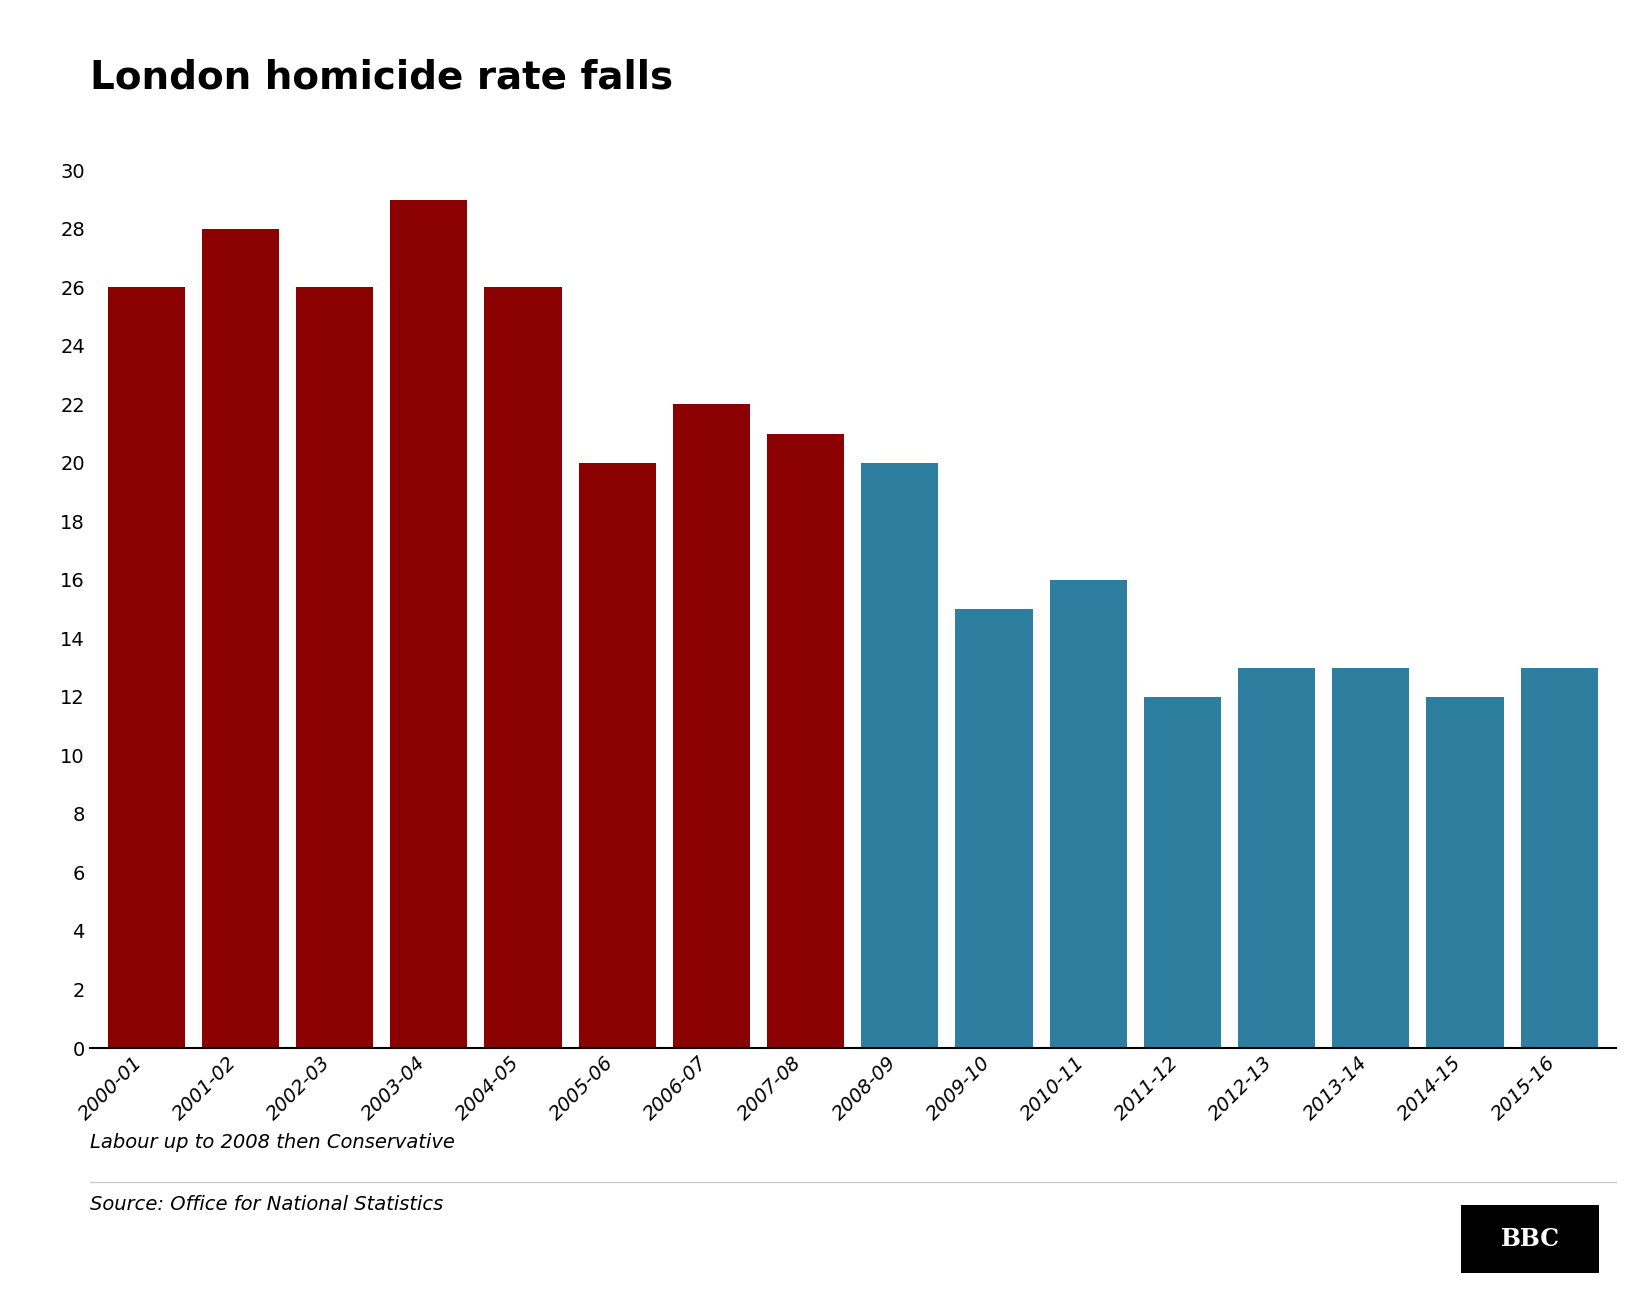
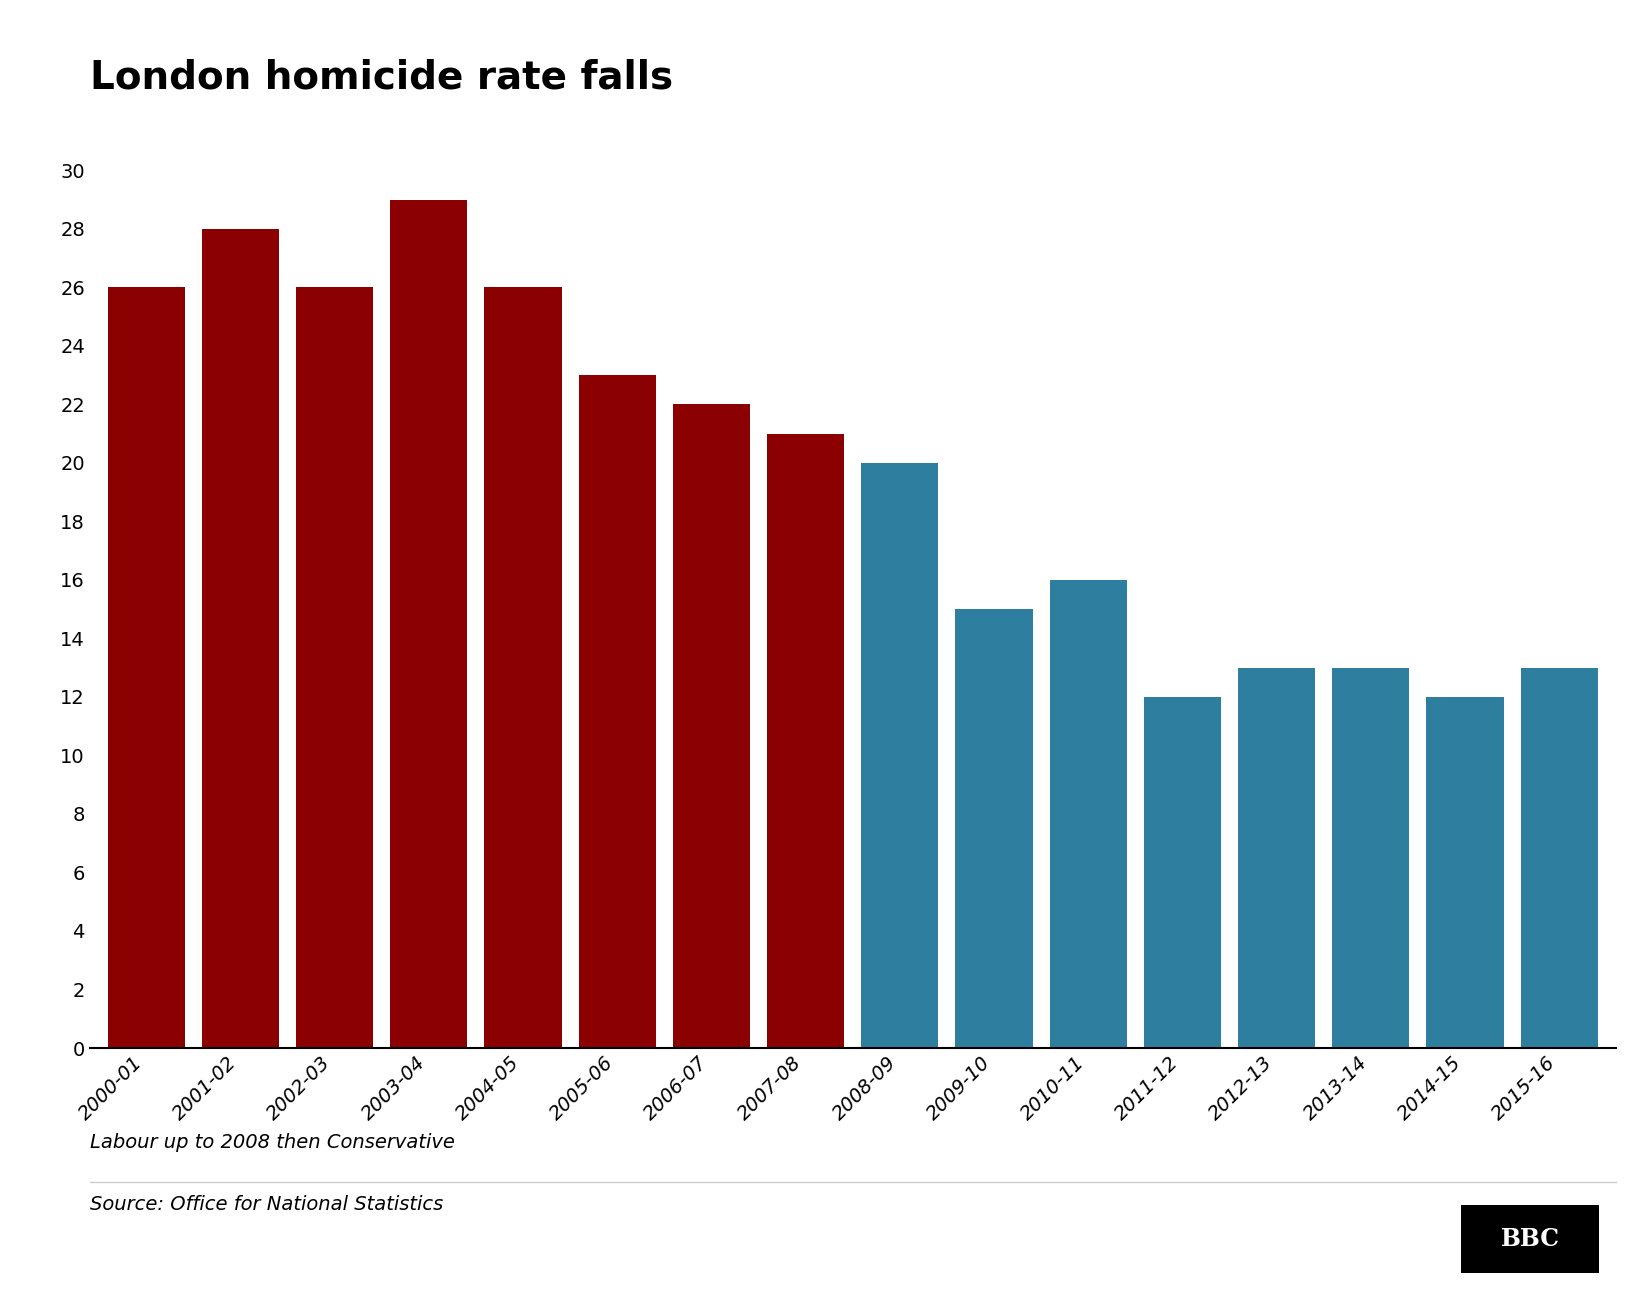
2005-06: 20 -> 23
